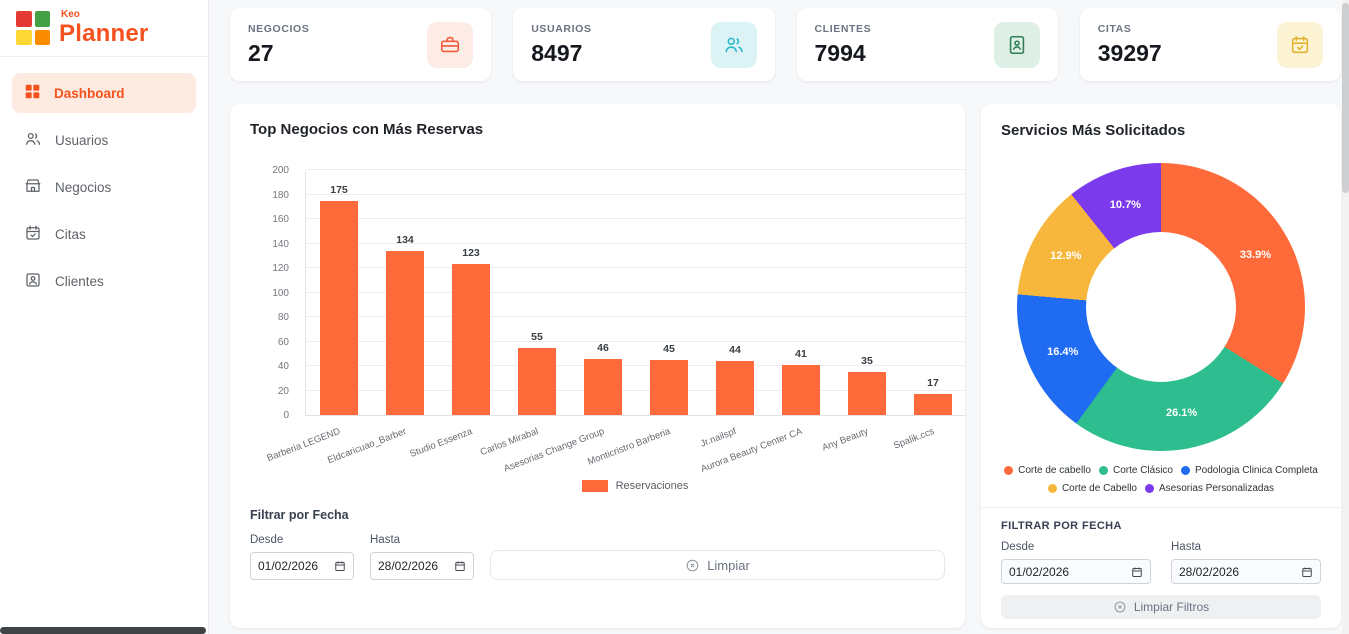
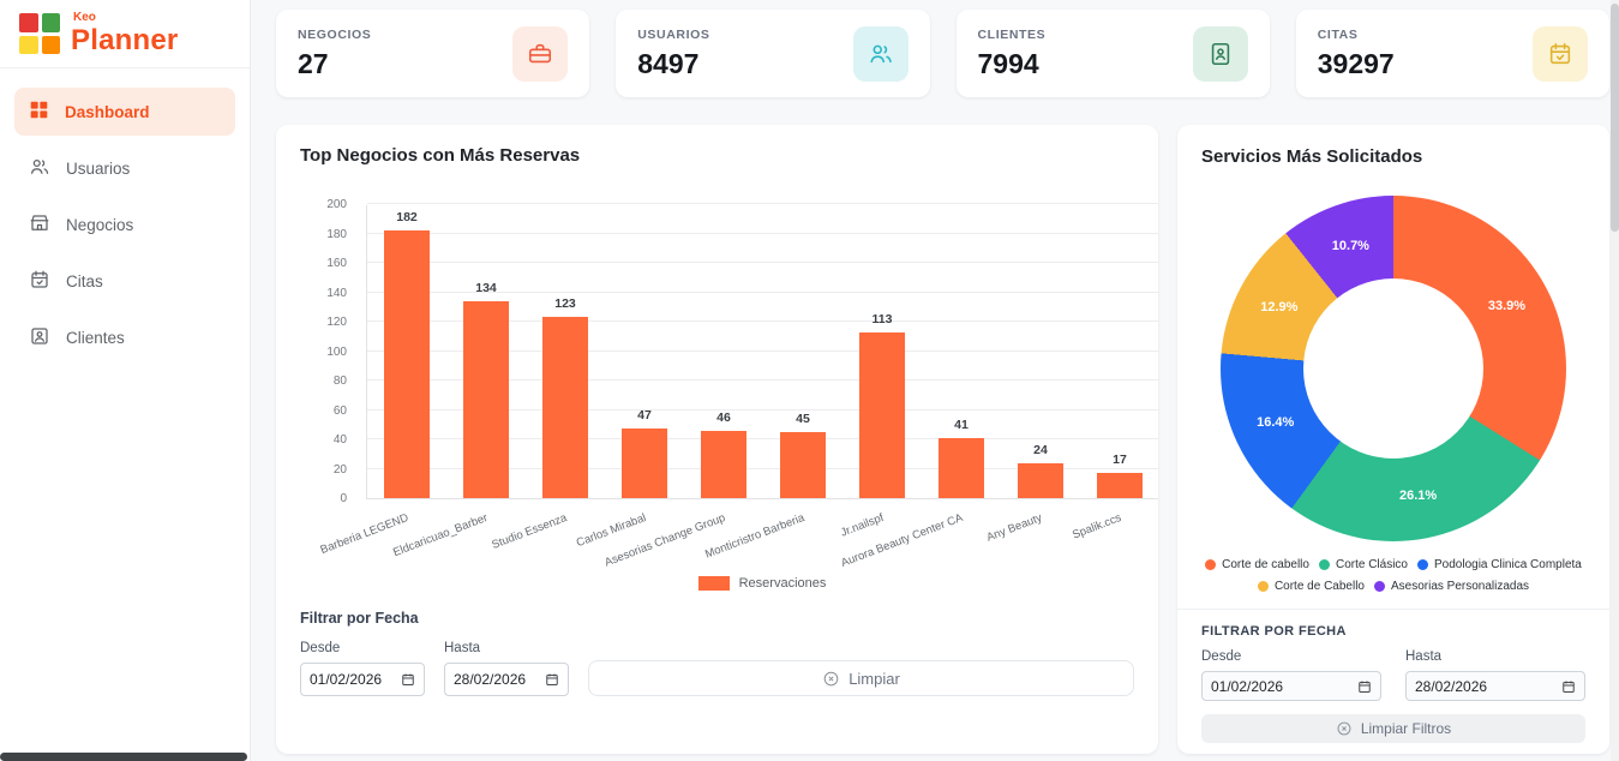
Top Negocios con Más Reservas/Barberia LEGEND: 175 -> 182
Top Negocios con Más Reservas/Carlos Mirabal: 55 -> 47
Top Negocios con Más Reservas/Jr.nailspf: 44 -> 113
Top Negocios con Más Reservas/Any Beauty: 35 -> 24
